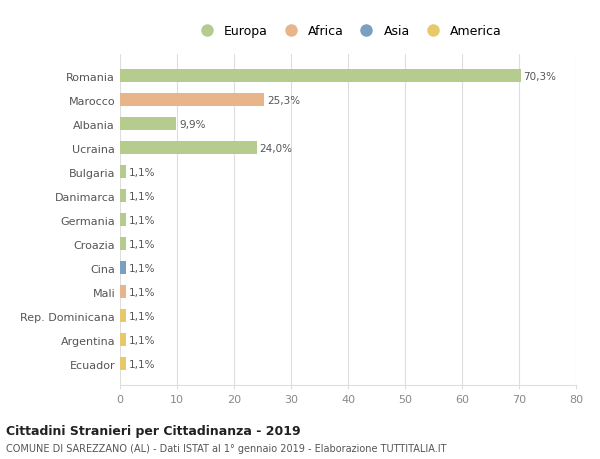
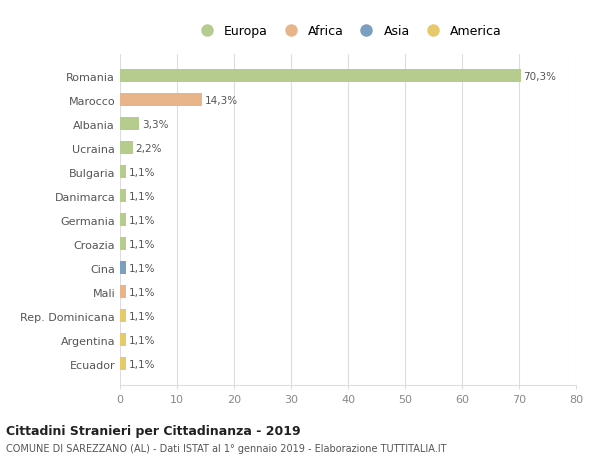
Marocco: 25,3% -> 14,3%
Albania: 9,9% -> 3,3%
Ucraina: 24,0% -> 2,2%
